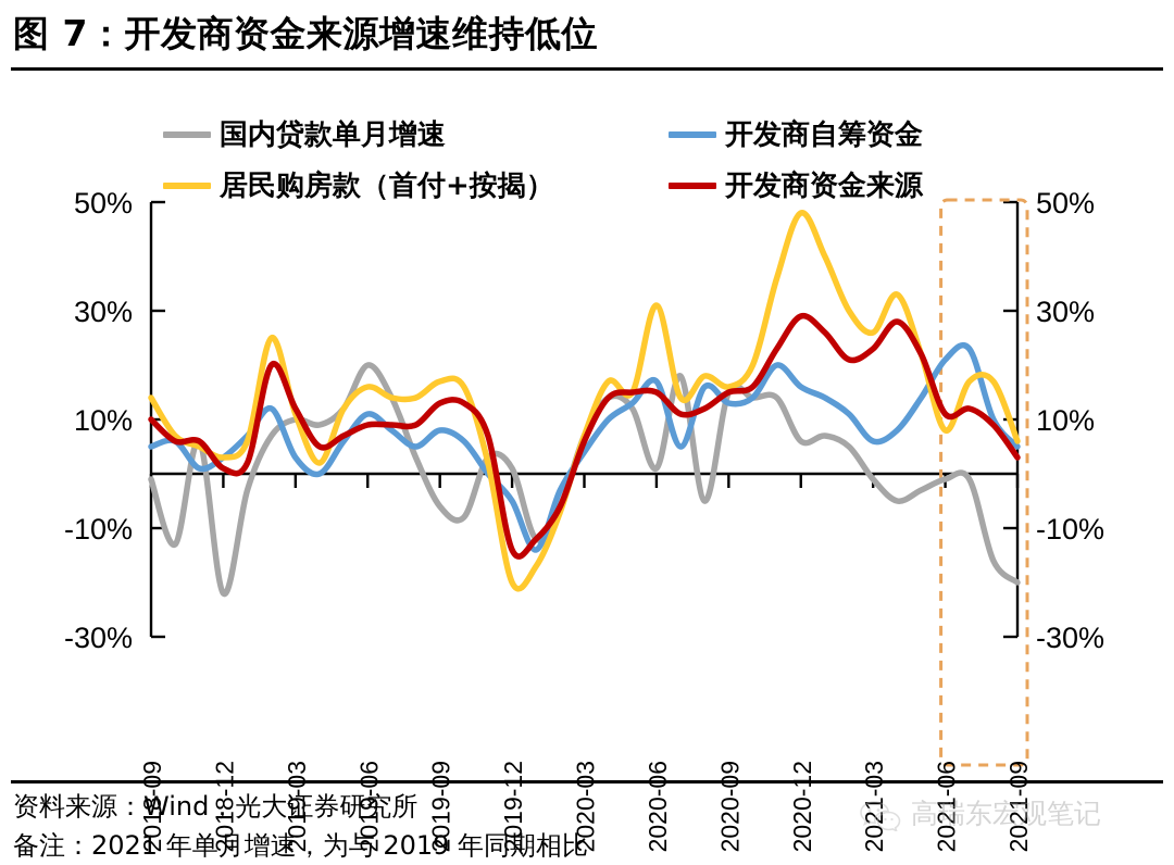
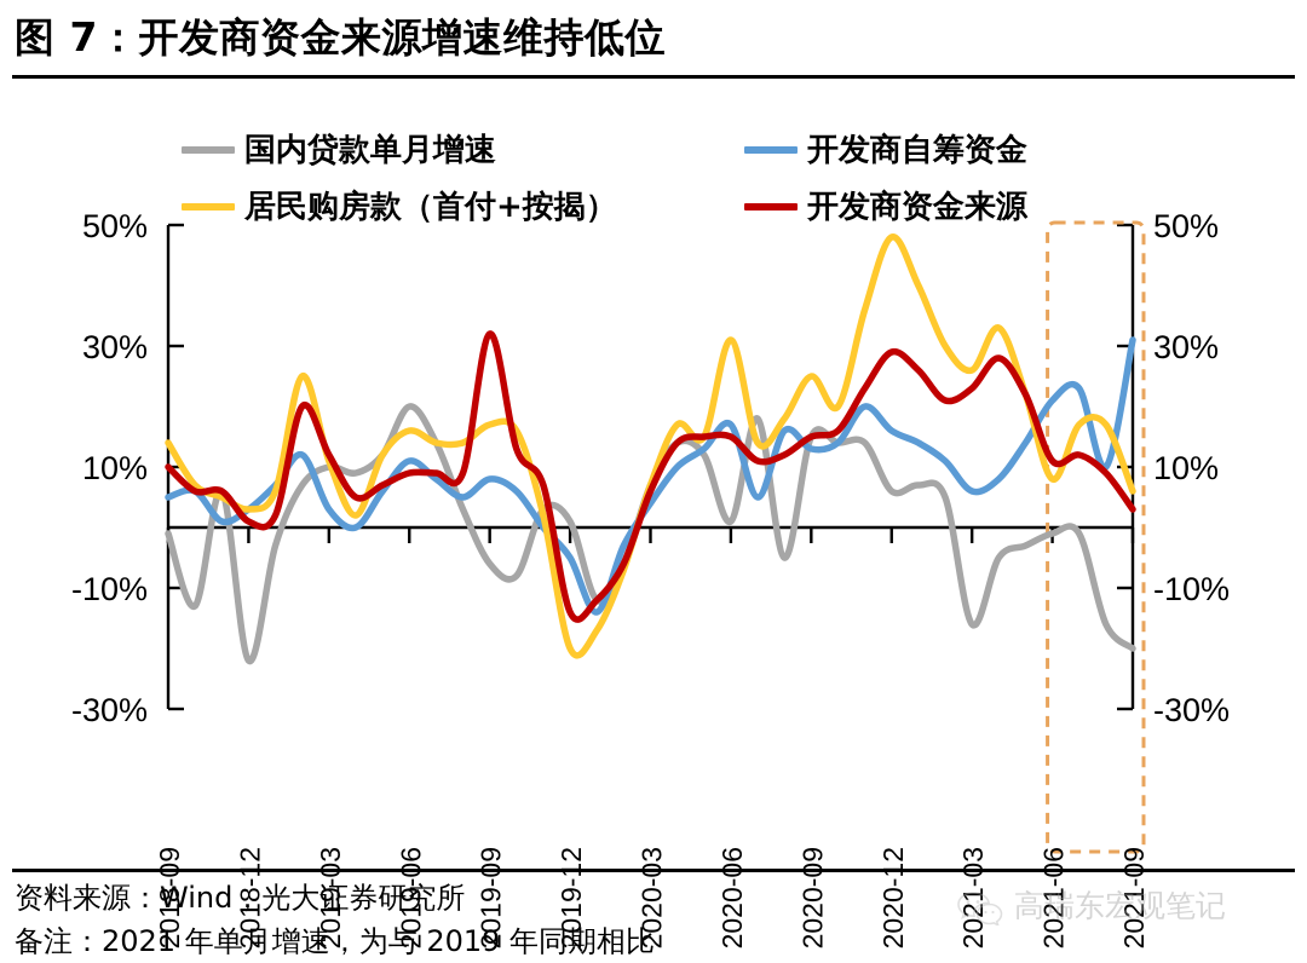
开发商资金来源/2019-09: 13% -> 32%
居民购房款（首付+按揭）/2020-09: 16% -> 25%
国内贷款单月增速/2021-03: -1% -> -16%
开发商自筹资金/2021-09: 5% -> 31%
